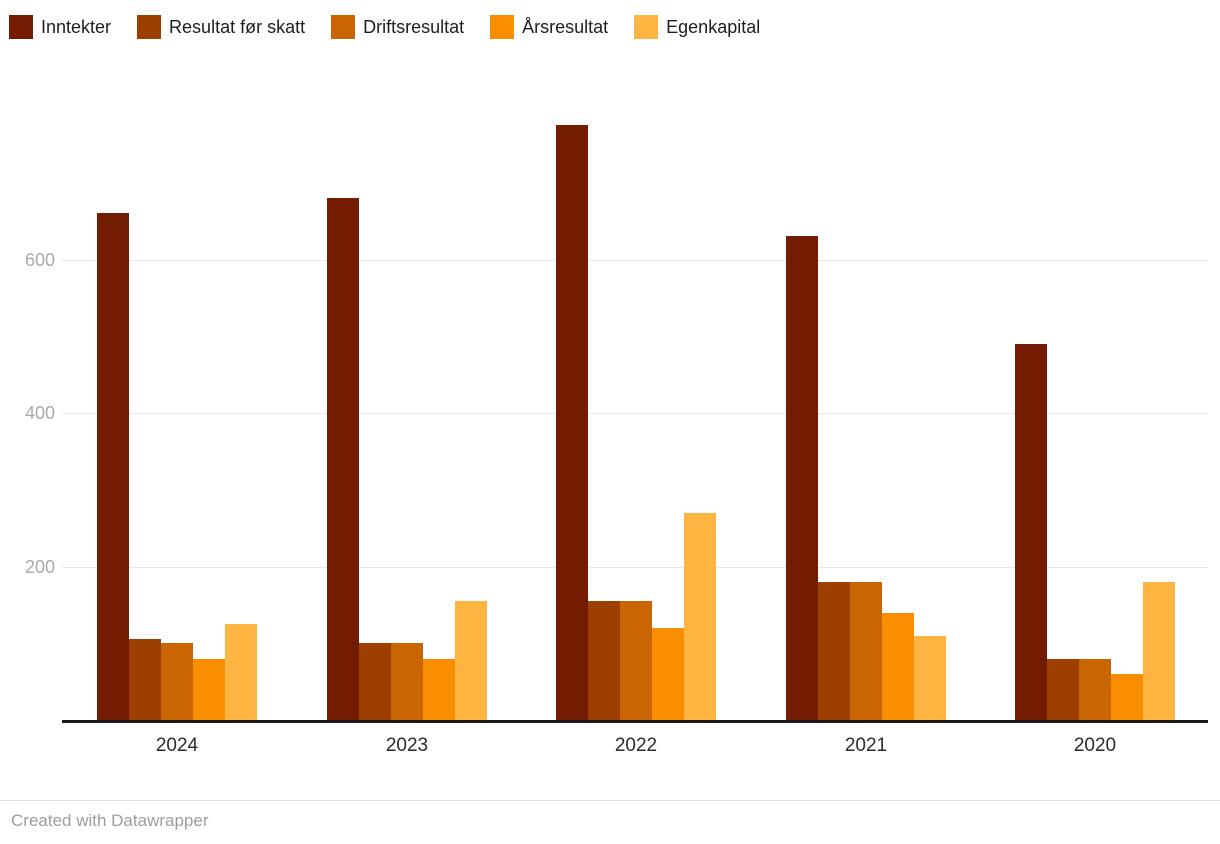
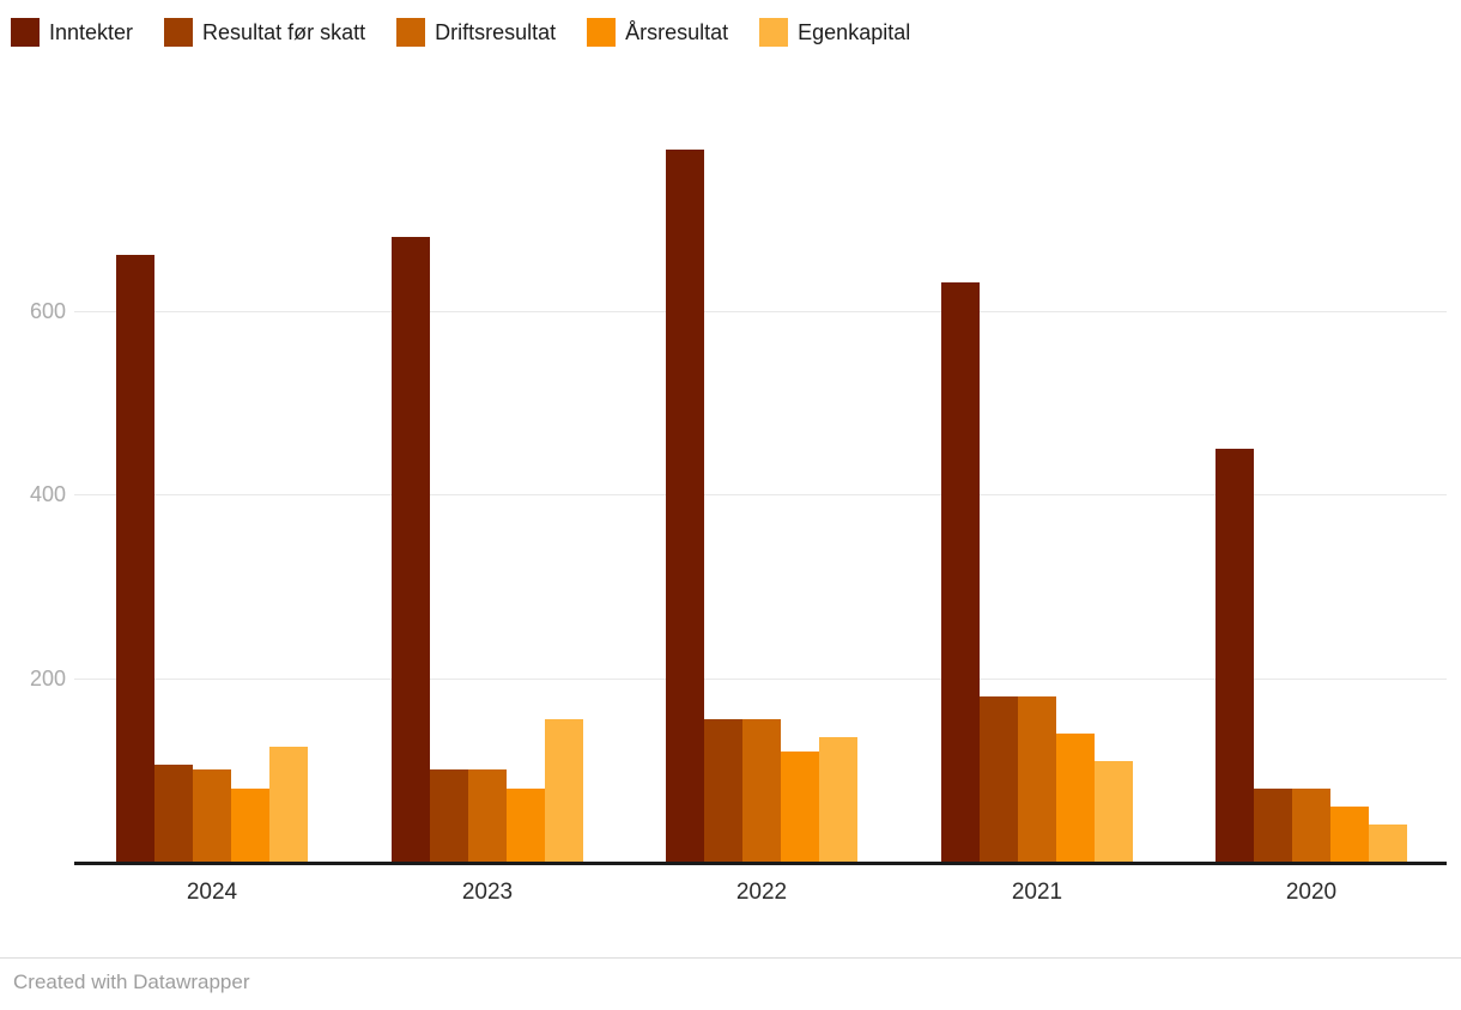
Egenkapital/2022: 270 -> 140
Inntekter/2020: 490 -> 450
Egenkapital/2020: 180 -> 40
